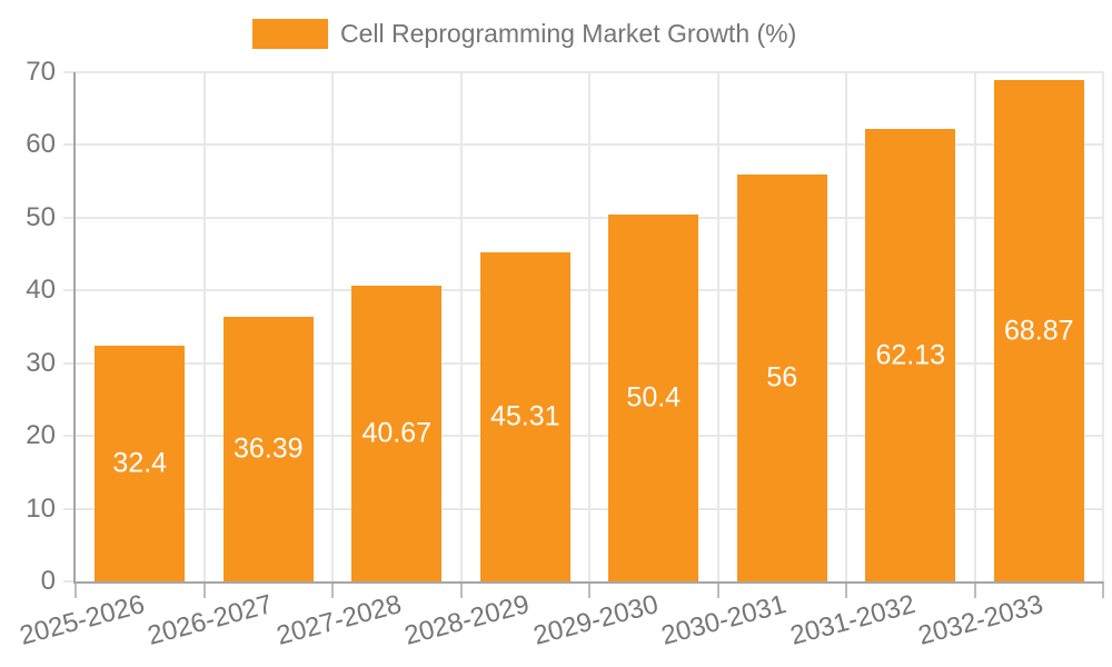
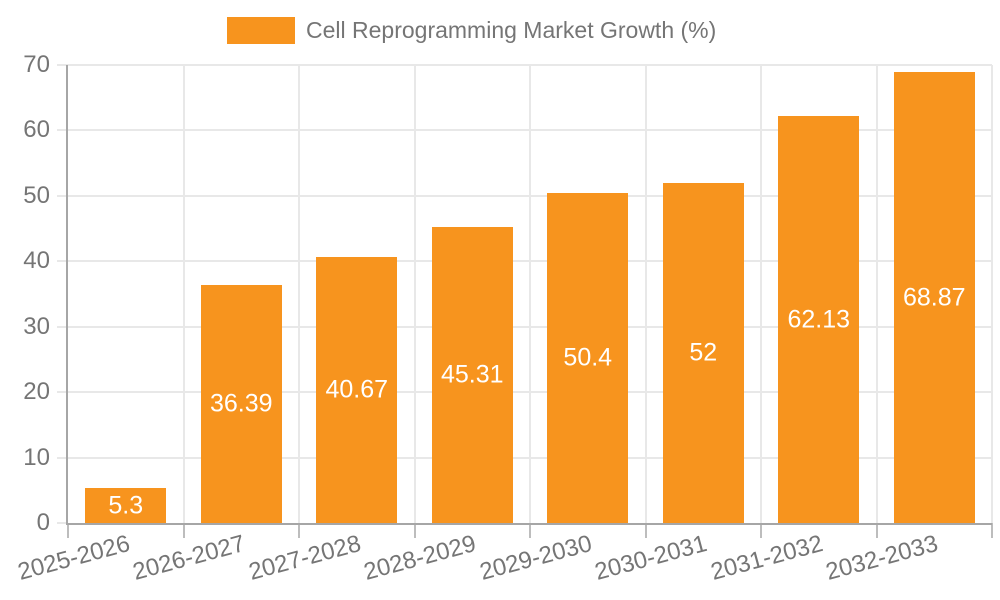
2025-2026: 32.4 -> 5.3
2030-2031: 56 -> 52
